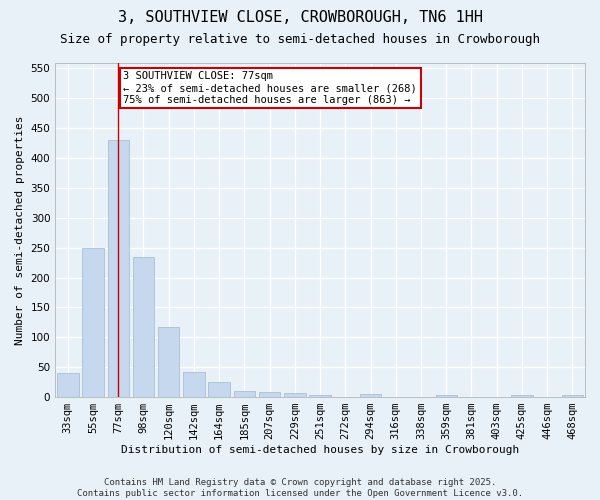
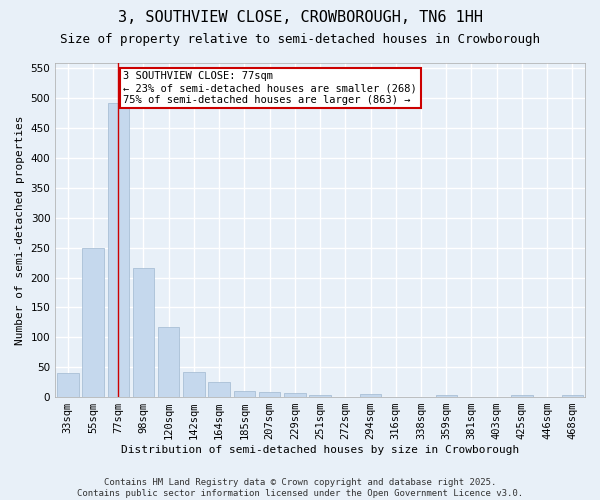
77sqm: 430 -> 492
98sqm: 235 -> 216
